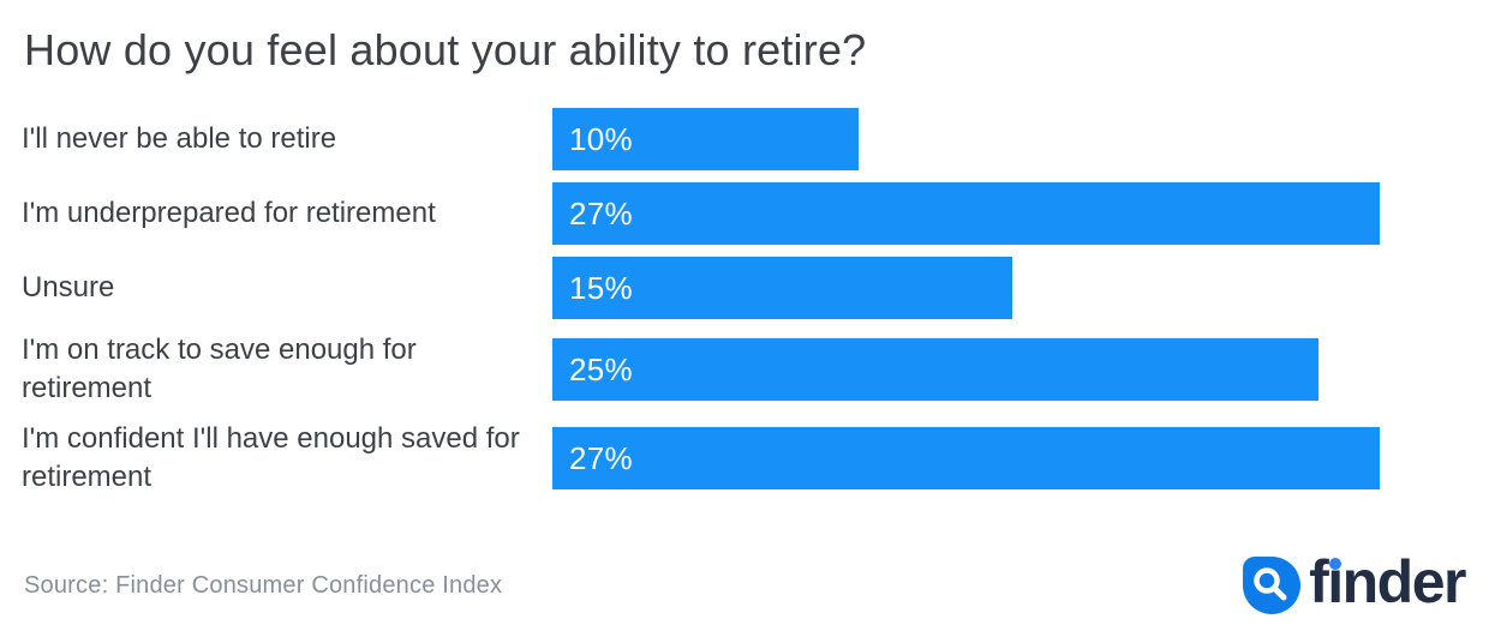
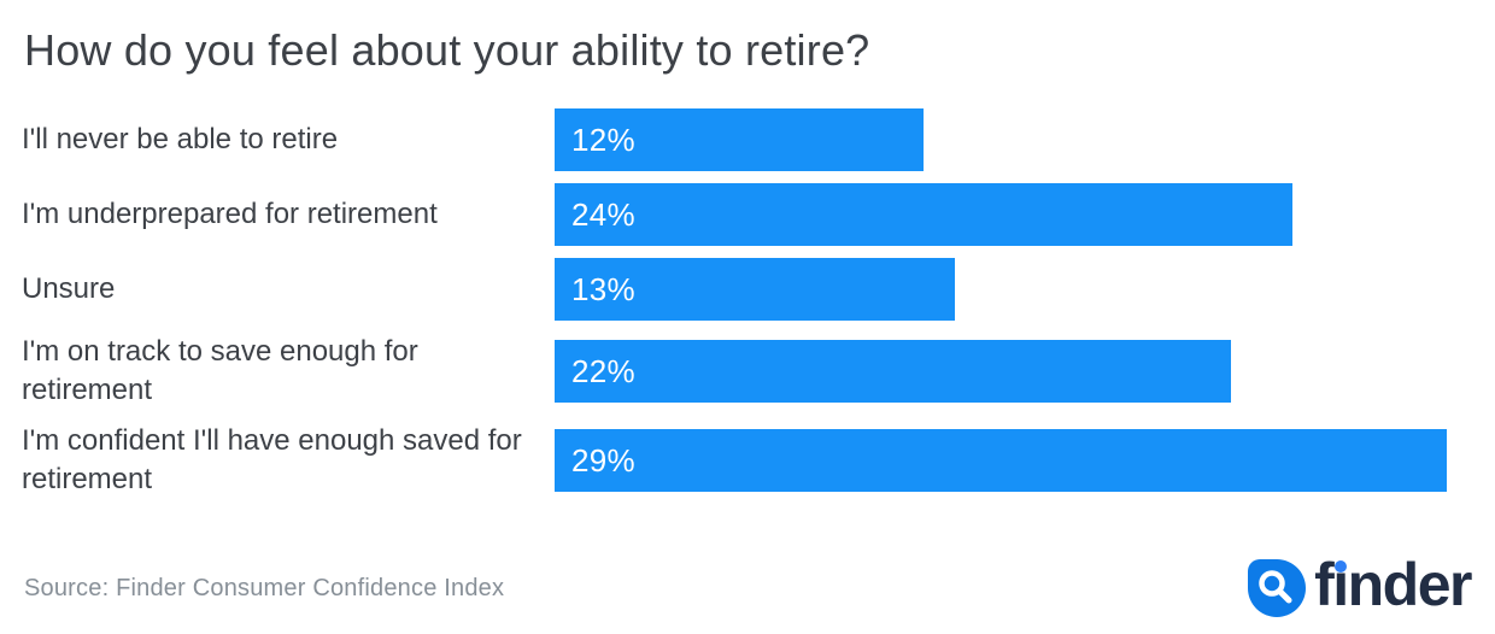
I'll never be able to retire: 10% -> 12%
I'm underprepared for retirement: 27% -> 24%
Unsure: 15% -> 13%
I'm on track to save enough for retirement: 25% -> 22%
I'm confident I'll have enough saved for retirement: 27% -> 29%
